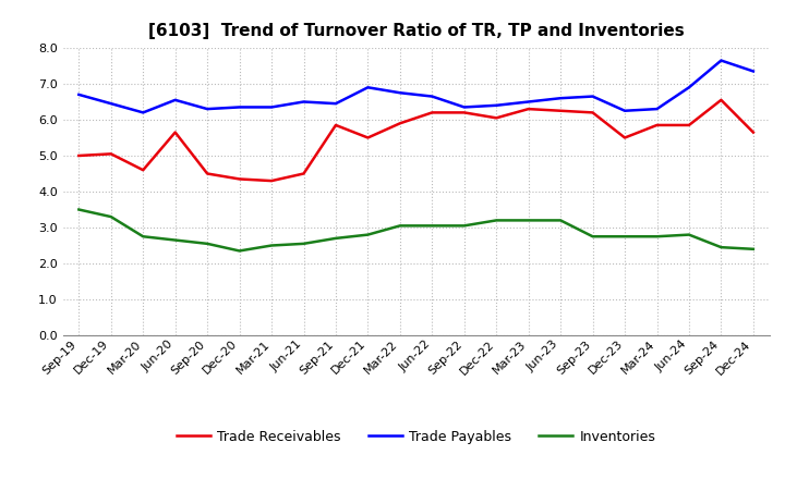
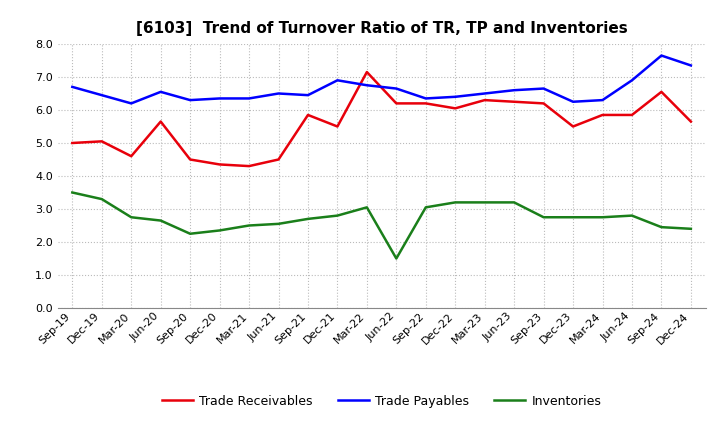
Inventories/Sep-20: 2.55 -> 2.25
Trade Receivables/Mar-22: 5.90 -> 7.15
Inventories/Jun-22: 3.05 -> 1.50
